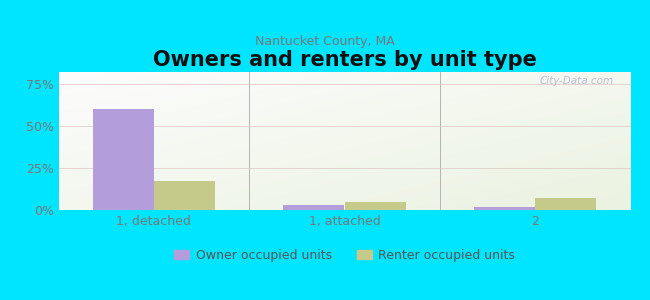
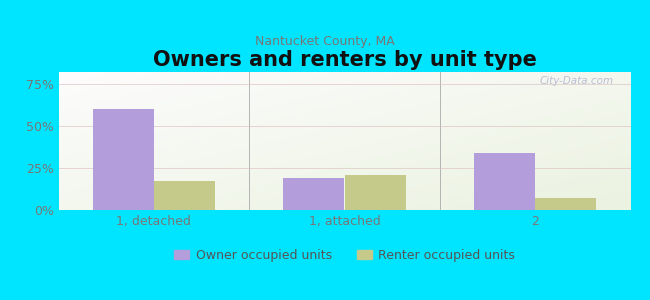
Owner occupied units/1, attached: 3% -> 19%
Renter occupied units/1, attached: 5% -> 21%
Owner occupied units/2: 2% -> 34%
